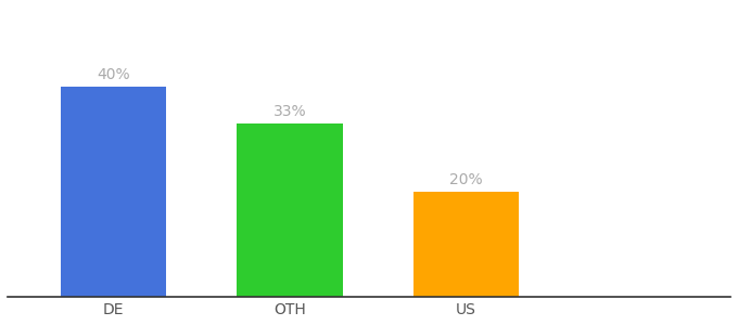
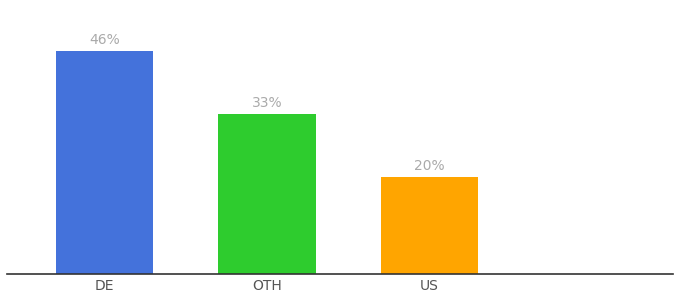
DE: 40% -> 46%
